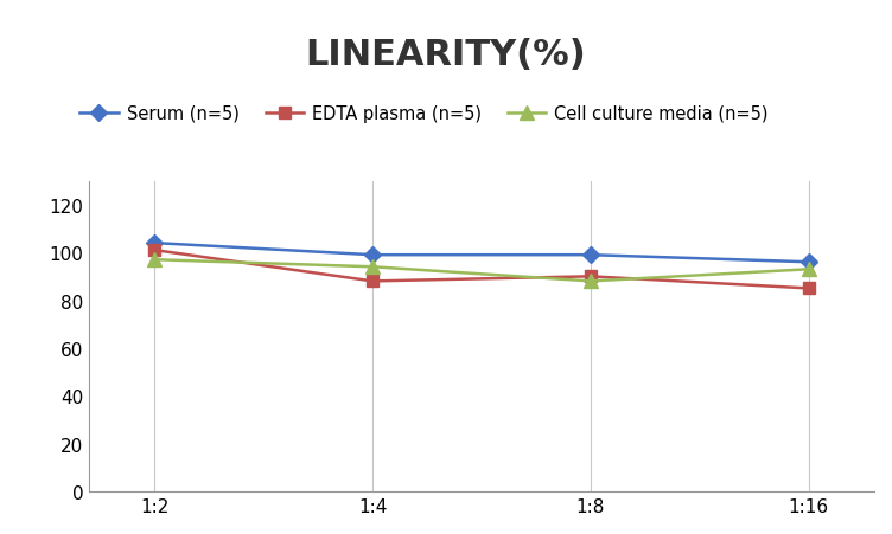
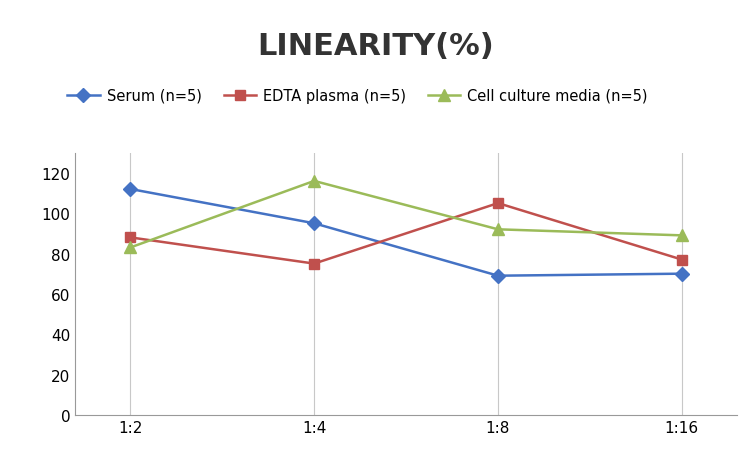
Serum (n=5)/1:2: 104 -> 112
EDTA plasma (n=5)/1:2: 101 -> 88
Cell culture media (n=5)/1:2: 97 -> 83
Serum (n=5)/1:4: 99 -> 95
EDTA plasma (n=5)/1:4: 88 -> 75
Cell culture media (n=5)/1:4: 94 -> 116
Serum (n=5)/1:8: 99 -> 69
EDTA plasma (n=5)/1:8: 90 -> 105
Cell culture media (n=5)/1:8: 88 -> 92
Serum (n=5)/1:16: 96 -> 70
EDTA plasma (n=5)/1:16: 85 -> 77
Cell culture media (n=5)/1:16: 93 -> 89
